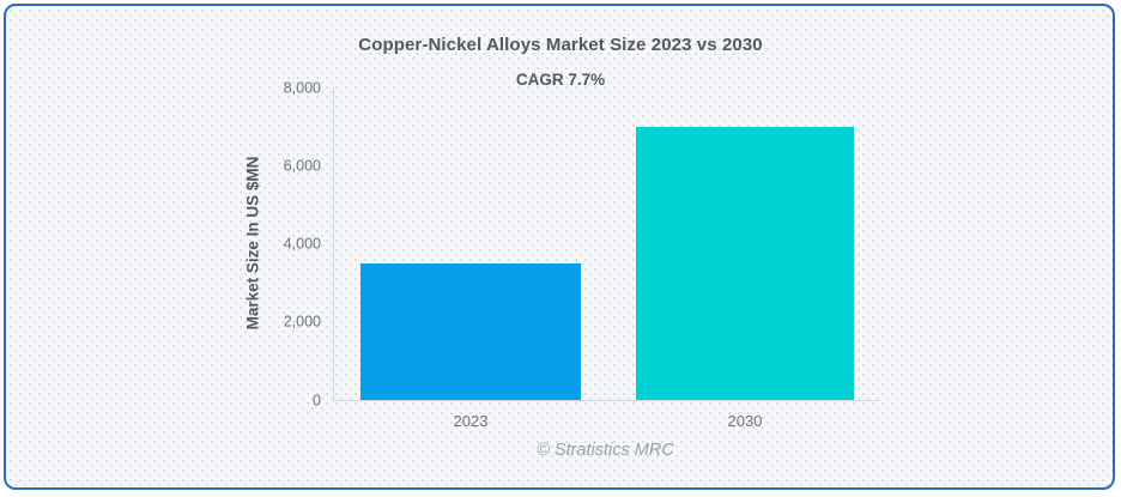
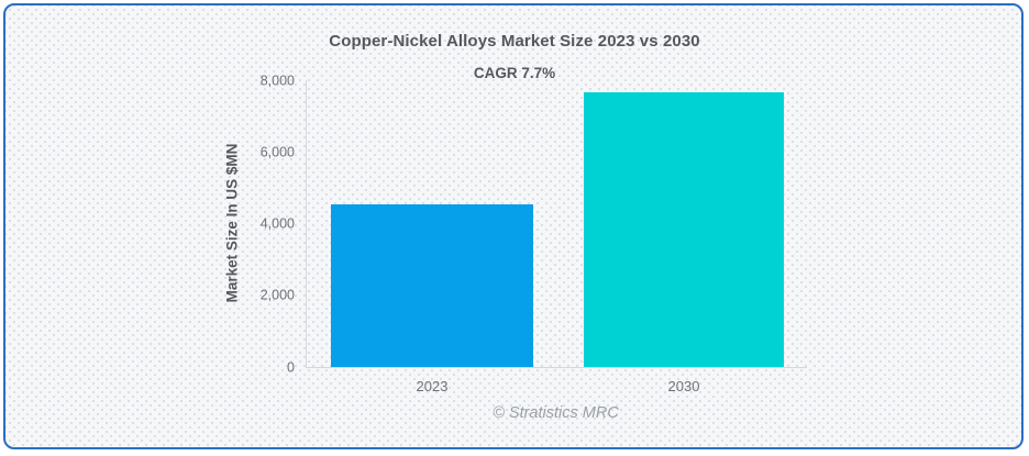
2023: 3500 -> 4500
2030: 7000 -> 7700
